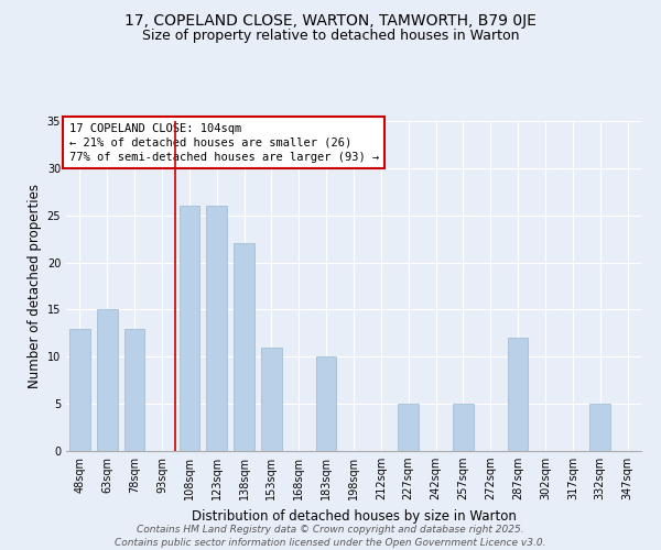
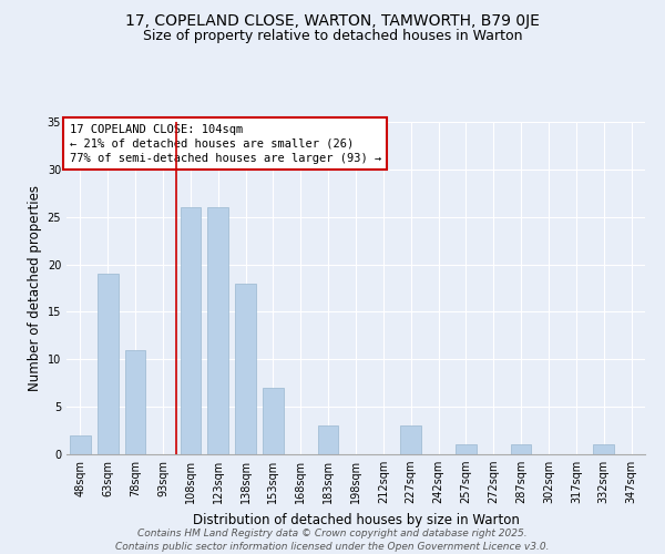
48sqm: 13 -> 2
63sqm: 15 -> 19
78sqm: 13 -> 11
138sqm: 22 -> 18
153sqm: 11 -> 7
183sqm: 10 -> 3
227sqm: 5 -> 3
257sqm: 5 -> 1
287sqm: 12 -> 1
332sqm: 5 -> 1
